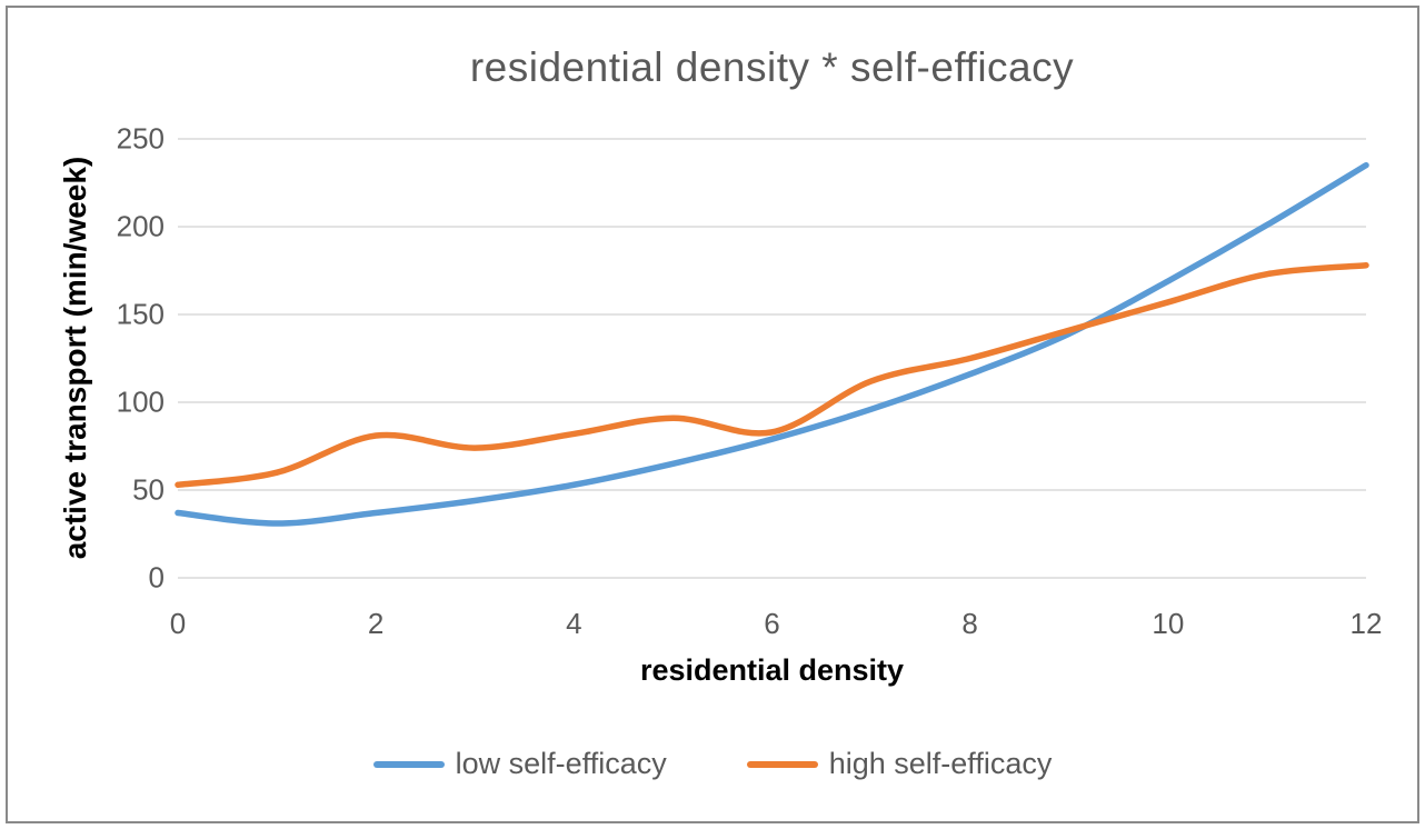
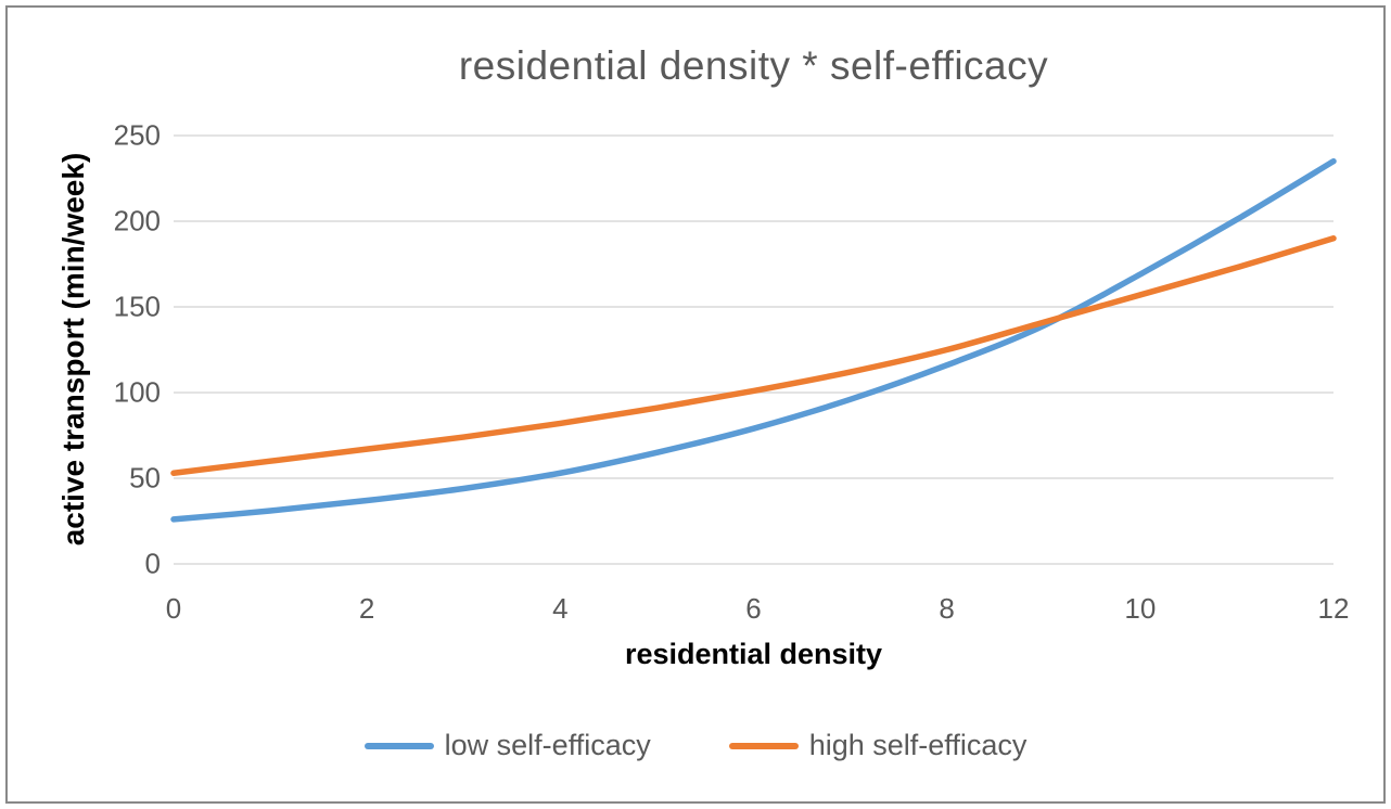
low self-efficacy/0: 37 -> 26
high self-efficacy/2: 81 -> 67
high self-efficacy/6: 83 -> 101
high self-efficacy/12: 178 -> 190
